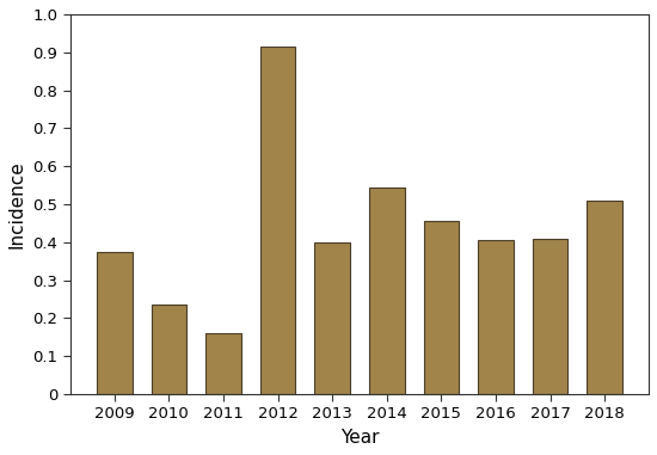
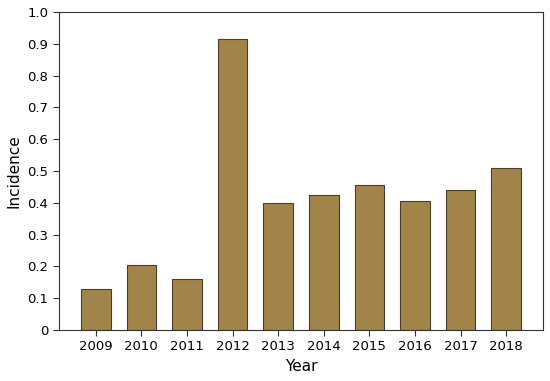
2009: 0.375 -> 0.130
2010: 0.235 -> 0.205
2014: 0.545 -> 0.425
2017: 0.410 -> 0.440
